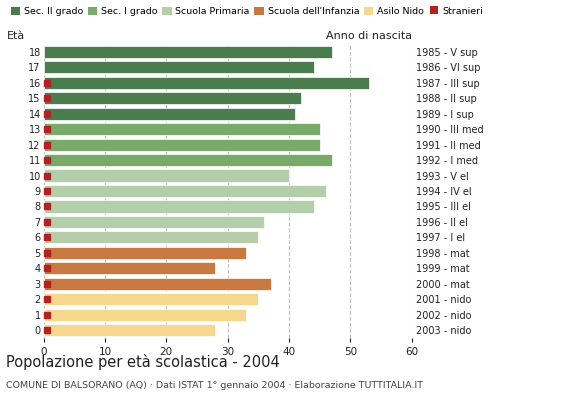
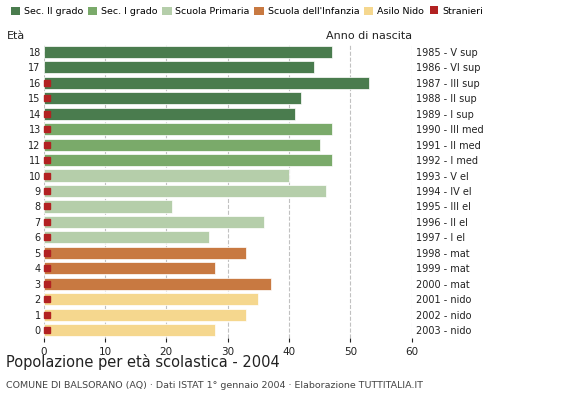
13: 45 -> 47
8: 44 -> 21
6: 35 -> 27
